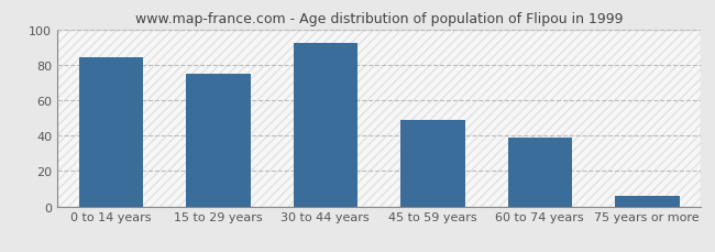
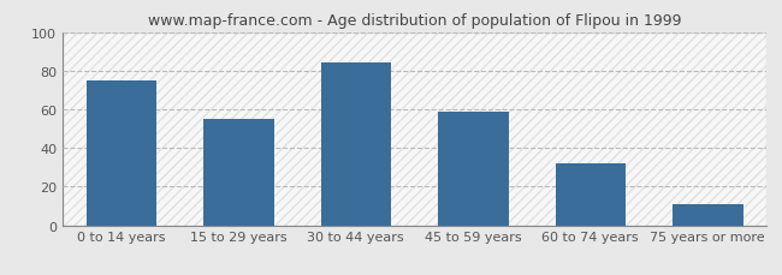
0 to 14 years: 84 -> 75
15 to 29 years: 75 -> 55
30 to 44 years: 92 -> 84
45 to 59 years: 49 -> 59
60 to 74 years: 39 -> 32
75 years or more: 6 -> 11
